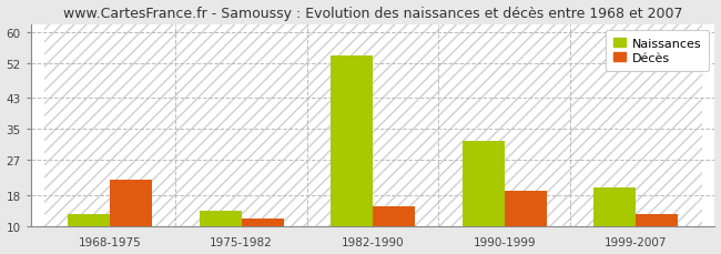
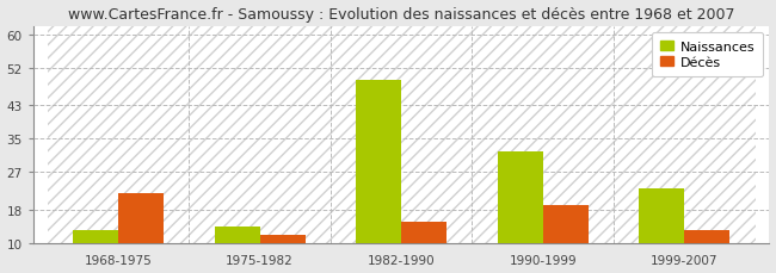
Naissances/1982-1990: 54 -> 49
Naissances/1999-2007: 20 -> 23
